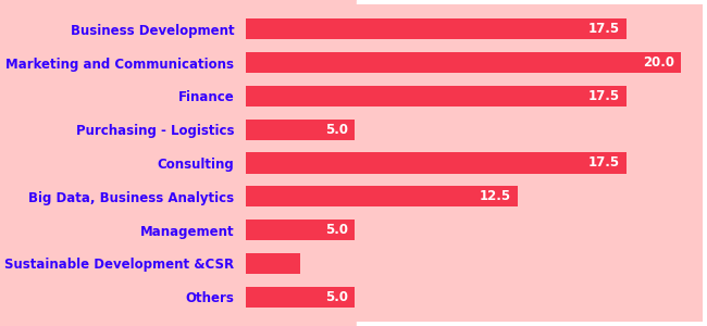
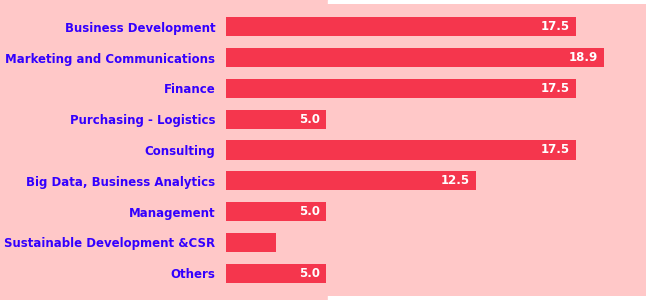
Marketing and Communications: 20.0 -> 18.9
